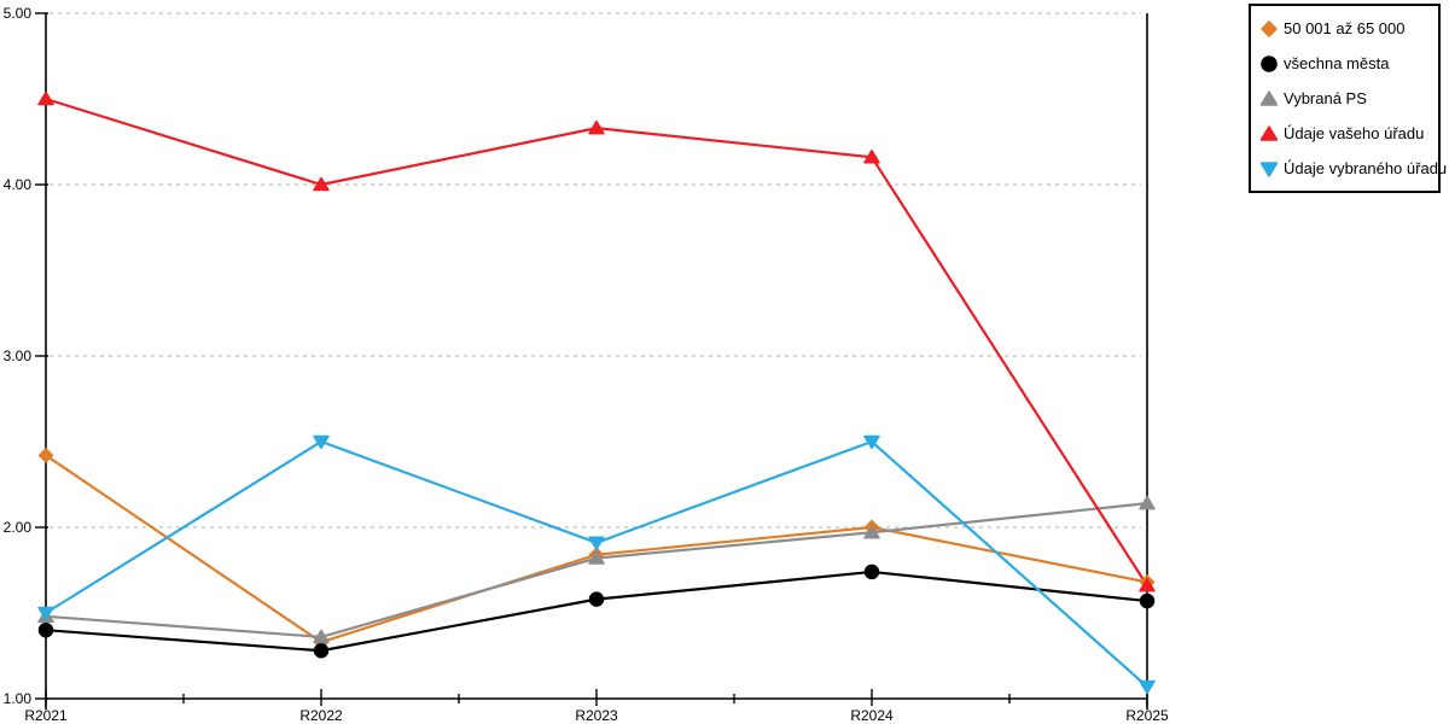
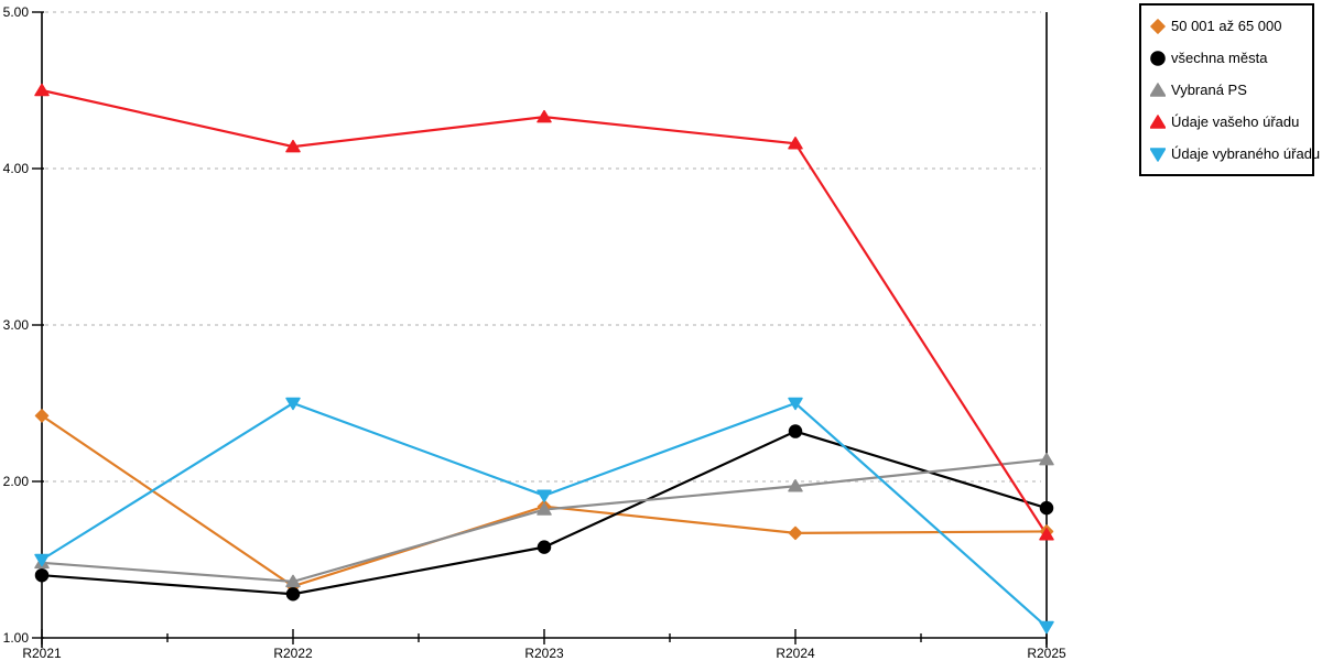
Údaje vašeho úřadu/R2022: 4.00 -> 4.14
50 001 až 65 000/R2024: 2.00 -> 1.67
všechna města/R2024: 1.74 -> 2.32
všechna města/R2025: 1.57 -> 1.83
